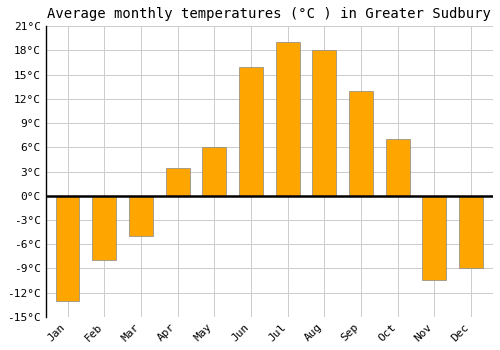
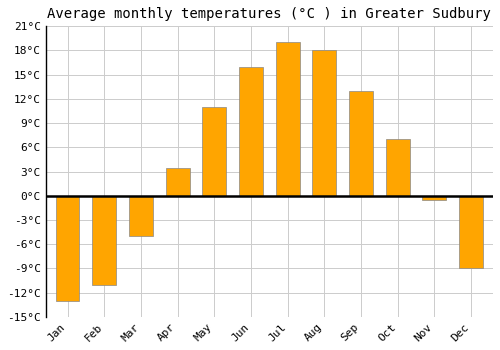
Feb: -8.0°C -> -11.0°C
May: 6.0°C -> 11.0°C
Nov: -10.4°C -> -0.5°C
